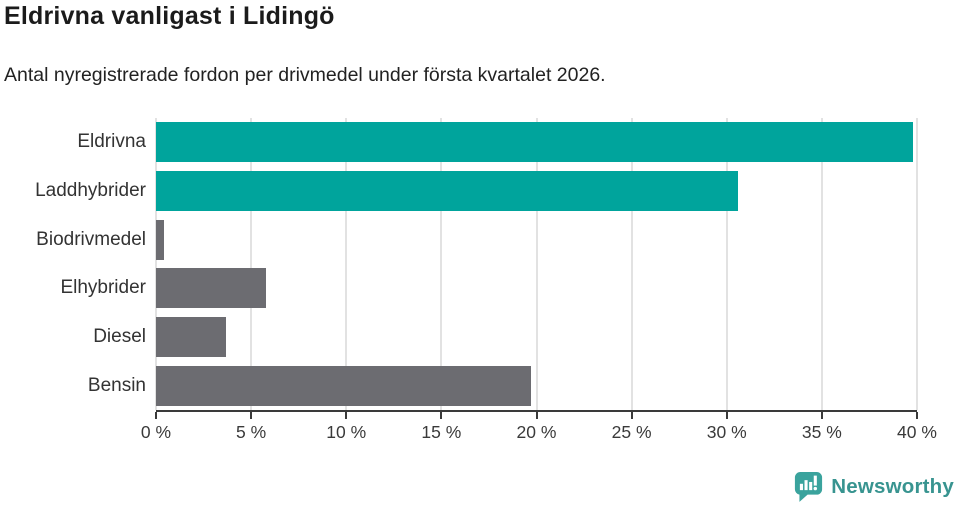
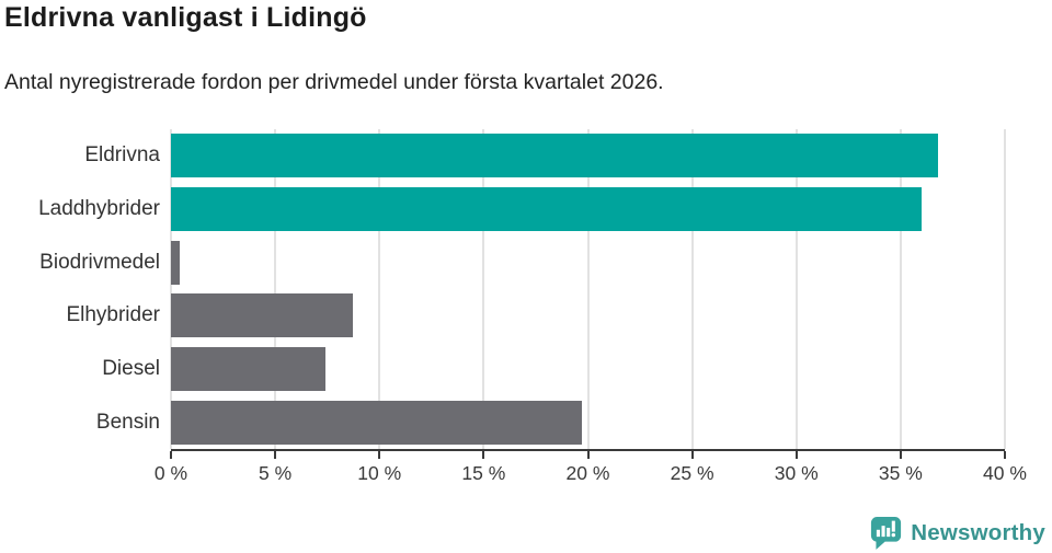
Eldrivna: 39.8% -> 36.8%
Laddhybrider: 30.6% -> 36.0%
Elhybrider: 5.8% -> 8.7%
Diesel: 3.7% -> 7.4%
